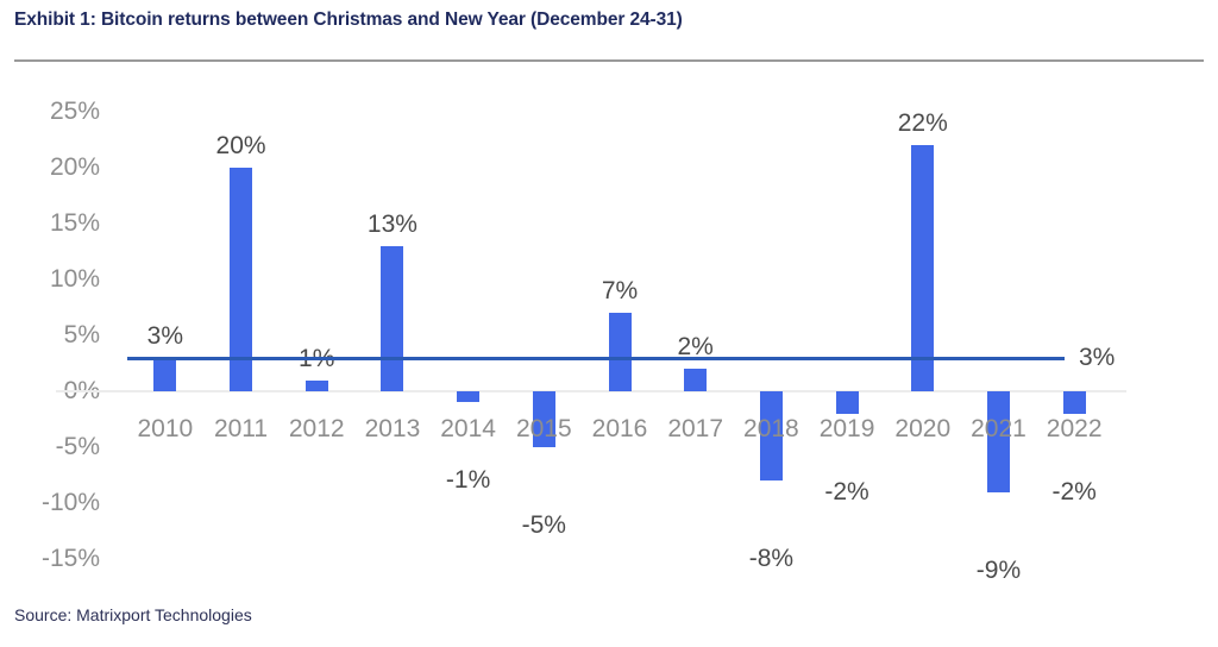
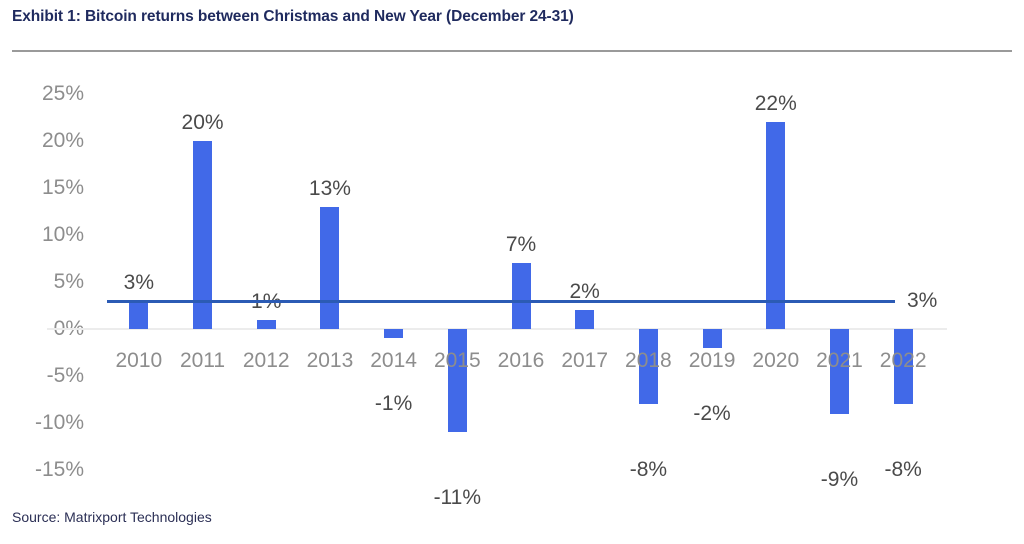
2015: -5% -> -11%
2022: -2% -> -8%
